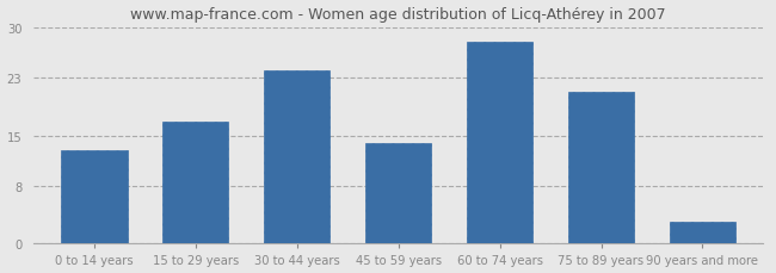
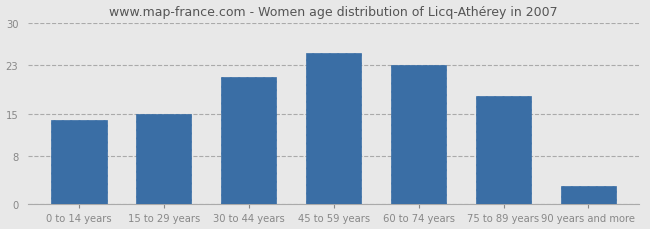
0 to 14 years: 13 -> 14
15 to 29 years: 17 -> 15
30 to 44 years: 24 -> 21
45 to 59 years: 14 -> 25
60 to 74 years: 28 -> 23
75 to 89 years: 21 -> 18
